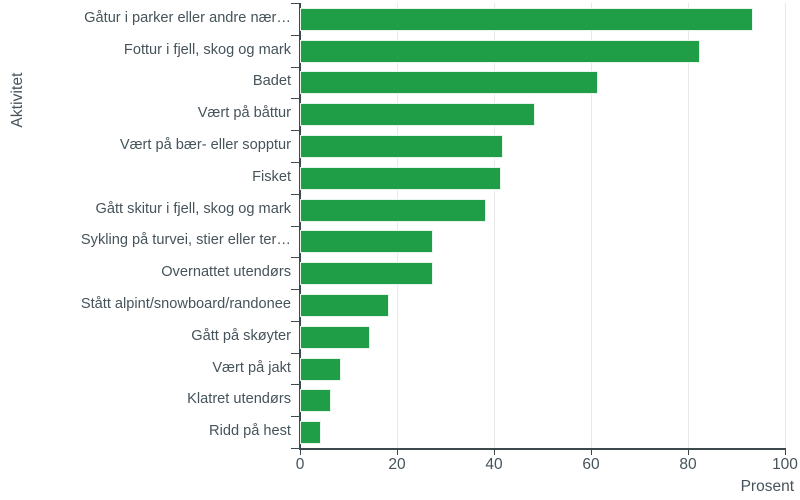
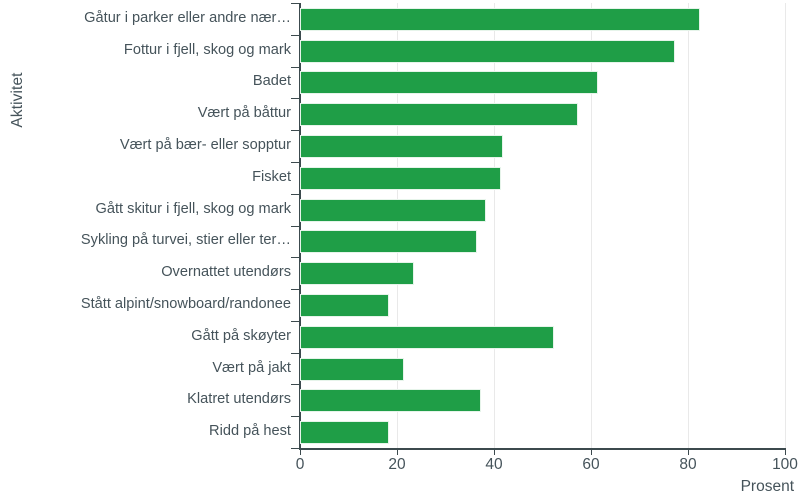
Gåtur i parker eller andre nær…: 93 -> 82
Fottur i fjell, skog og mark: 82 -> 77
Vært på båttur: 48 -> 57
Sykling på turvei, stier eller ter…: 27 -> 36
Overnattet utendørs: 27 -> 23
Gått på skøyter: 14 -> 52
Vært på jakt: 8 -> 21
Klatret utendørs: 6 -> 37
Ridd på hest: 4 -> 18
